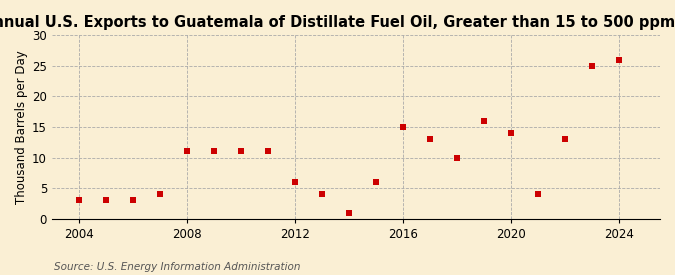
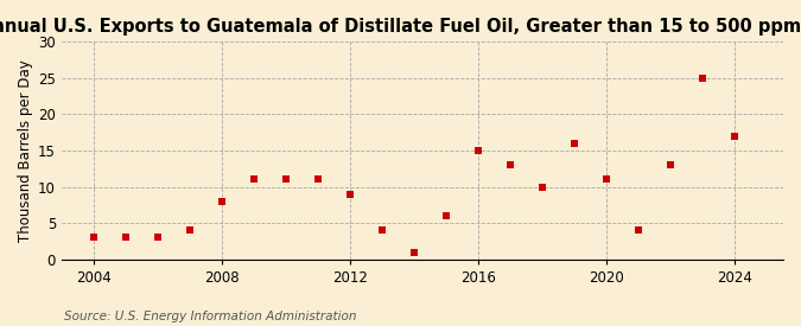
2008: 11 -> 8
2012: 6 -> 9
2020: 14 -> 11
2024: 26 -> 17
